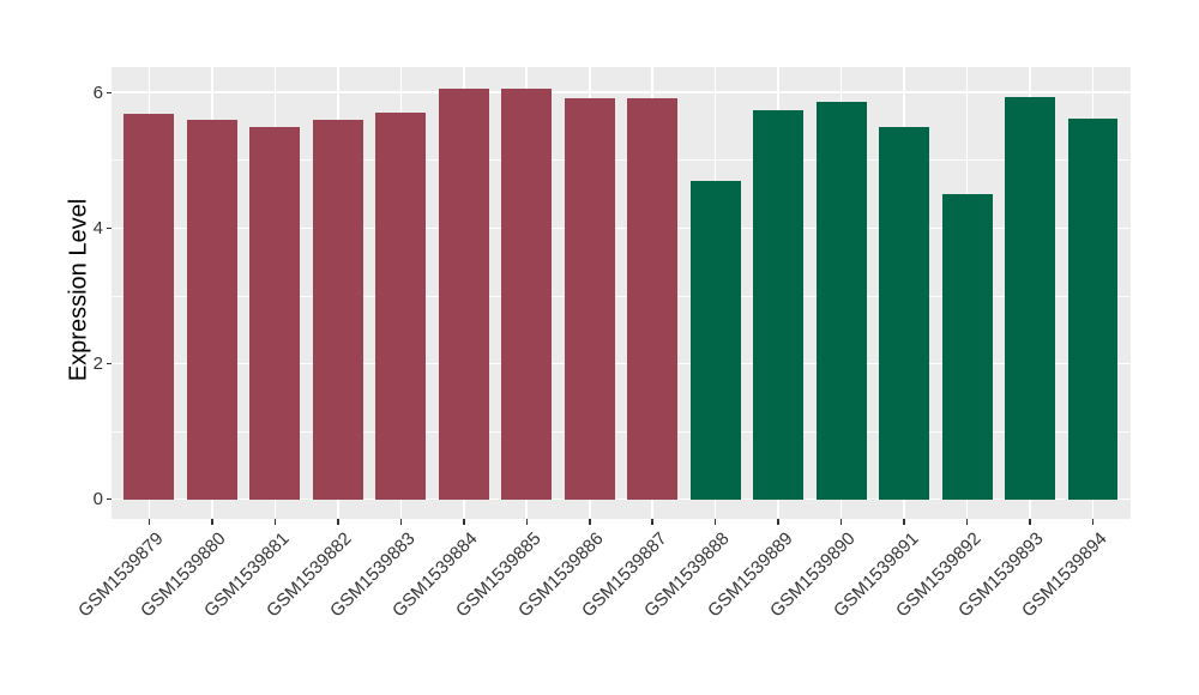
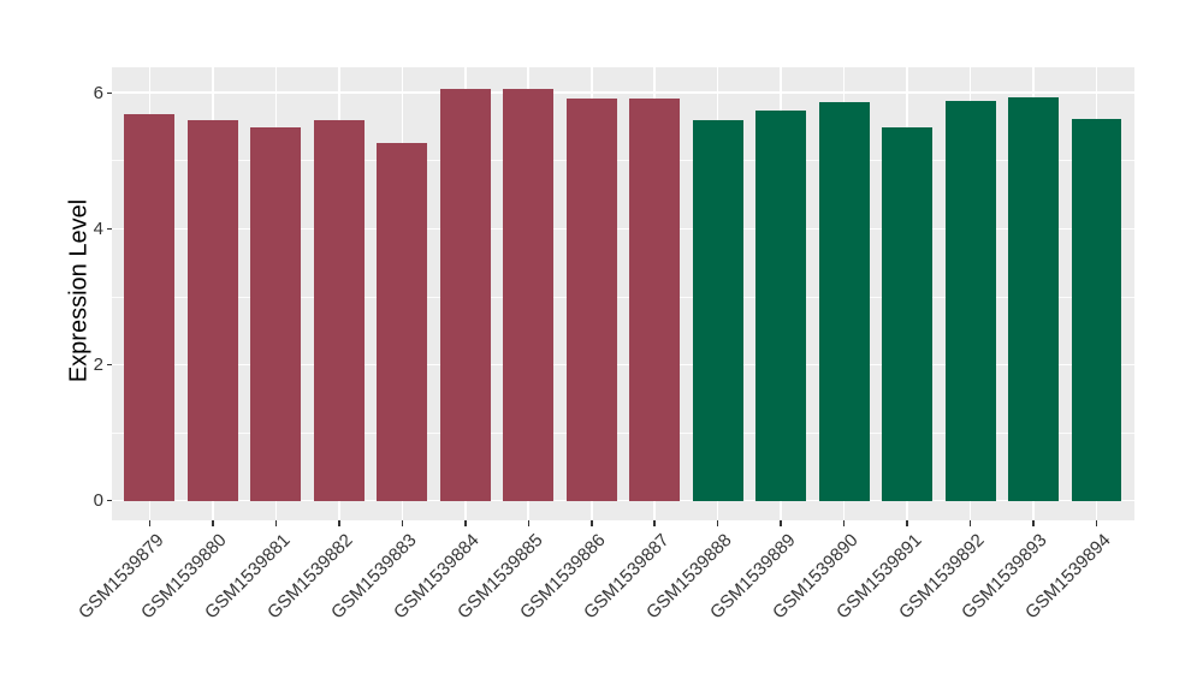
GSM1539883: 5.7 -> 5.3
GSM1539888: 4.7 -> 5.6
GSM1539892: 4.5 -> 5.9
